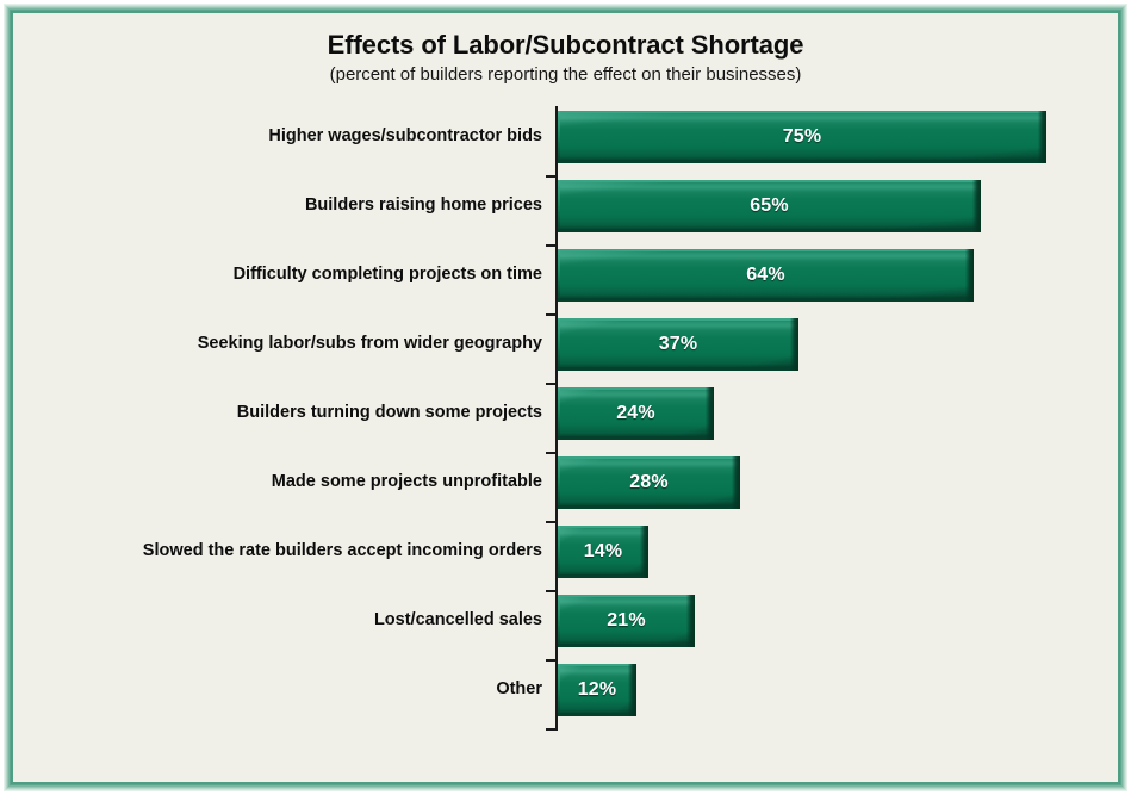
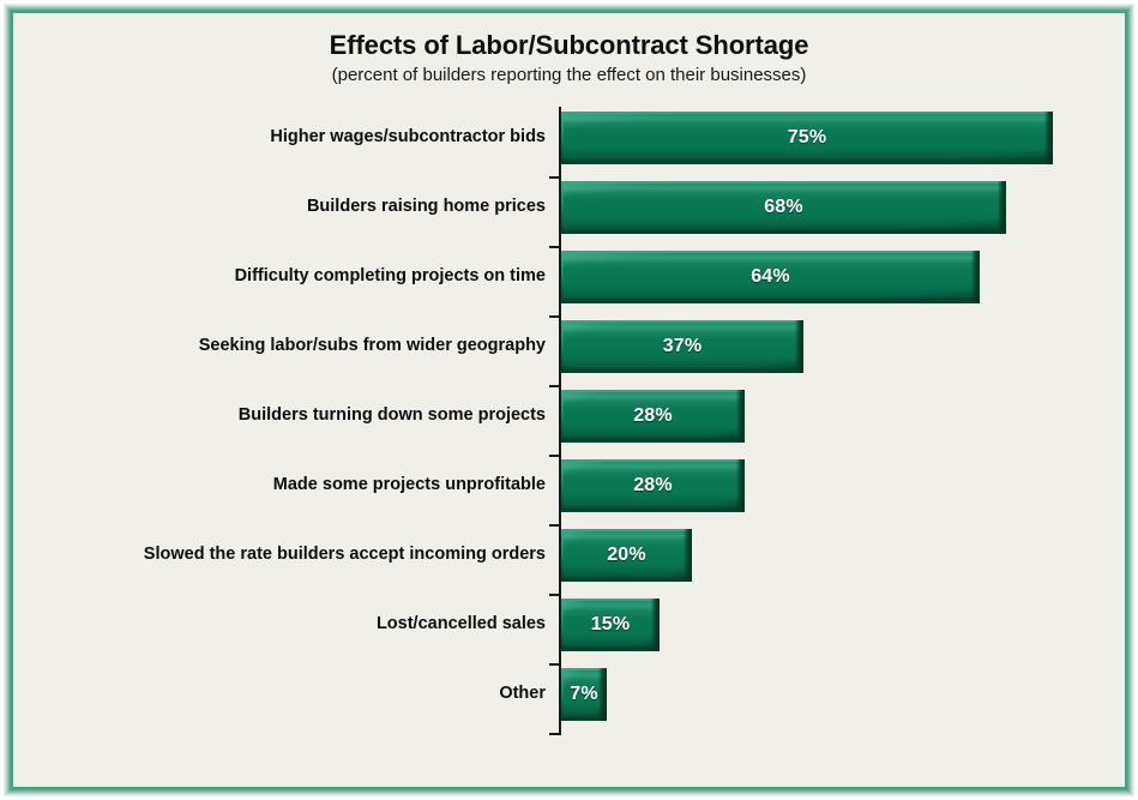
Builders raising home prices: 65% -> 68%
Builders turning down some projects: 24% -> 28%
Slowed the rate builders accept incoming orders: 14% -> 20%
Lost/cancelled sales: 21% -> 15%
Other: 12% -> 7%
